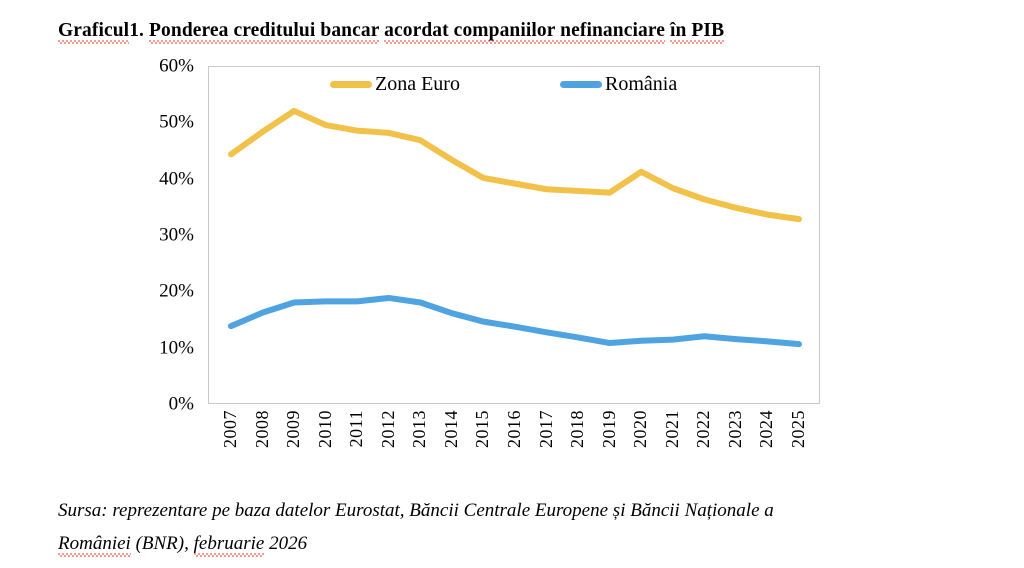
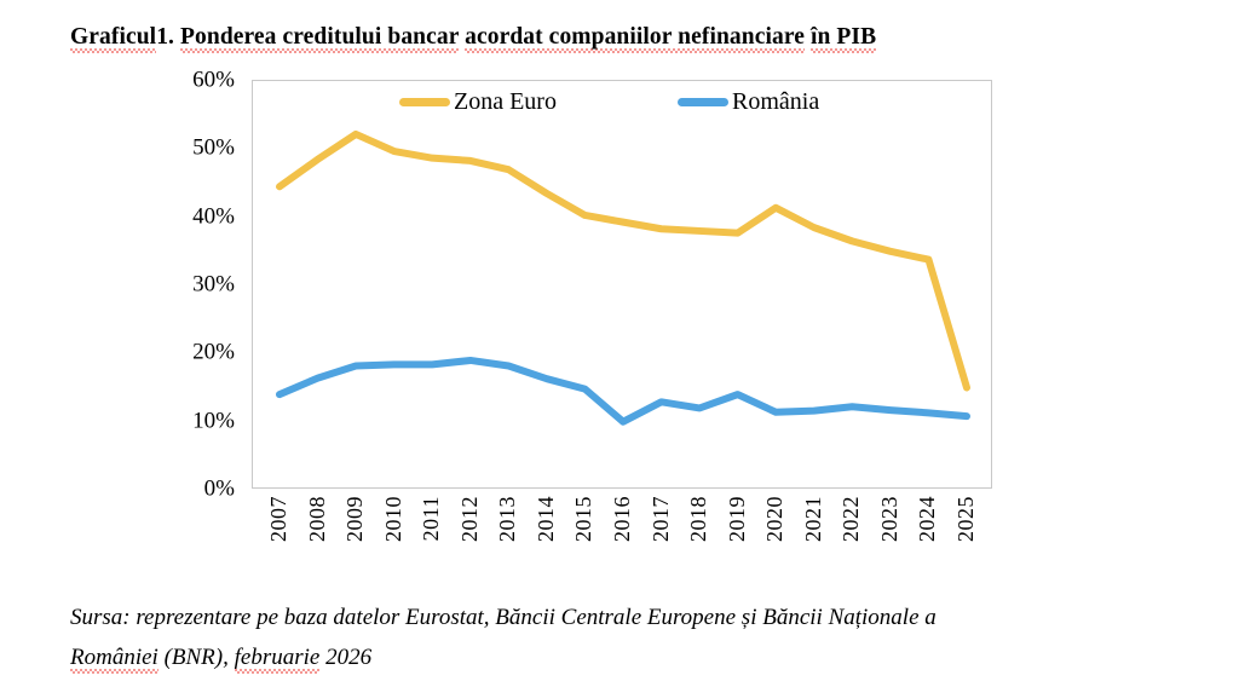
România/2016: 14% -> 10%
România/2019: 11% -> 14%
Zona Euro/2025: 33% -> 15%
